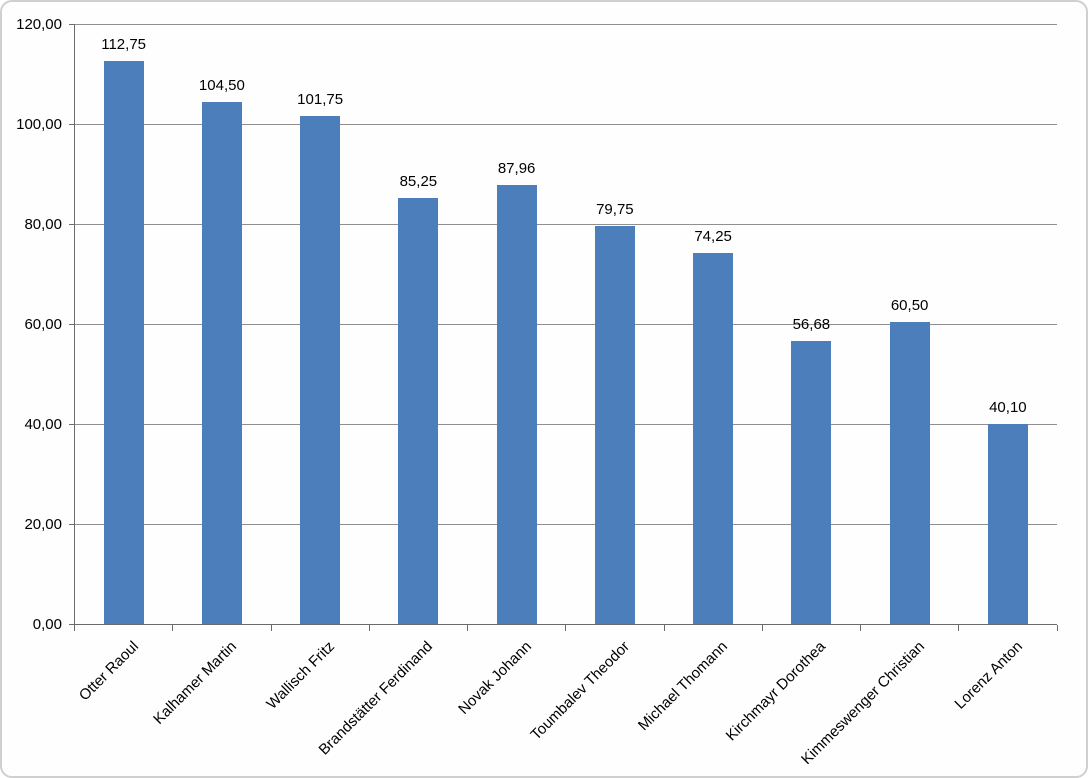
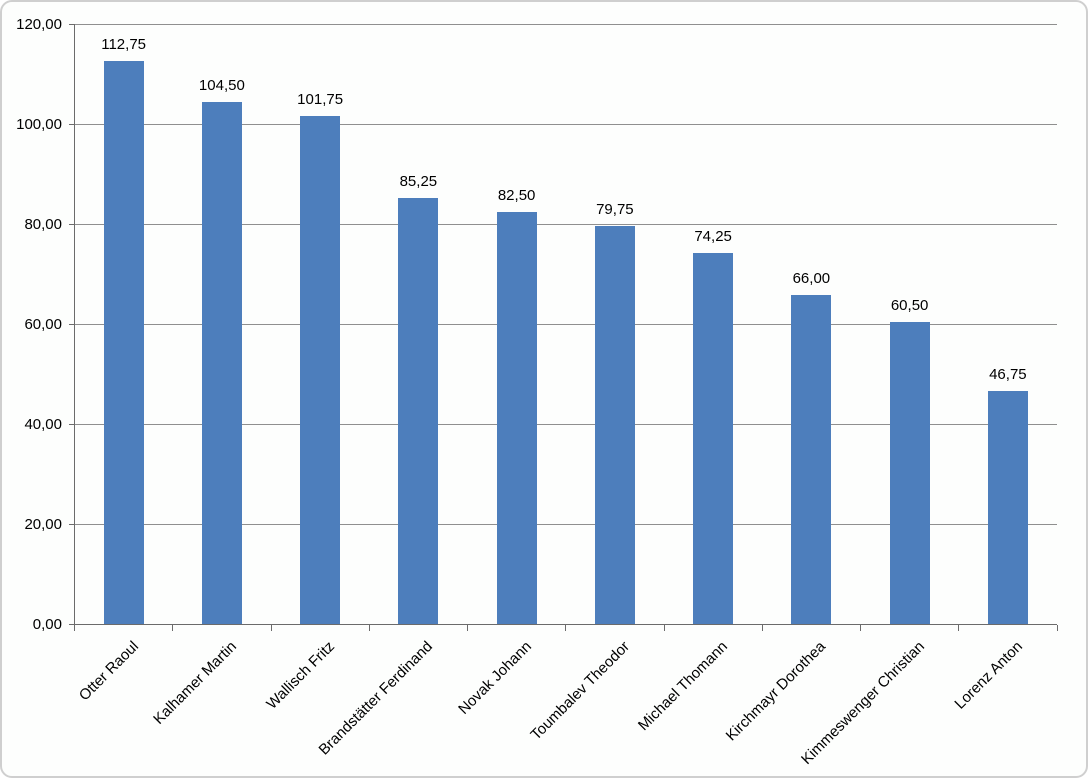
Novak Johann: 87,96 -> 82,50
Kirchmayr Dorothea: 56,68 -> 66,00
Lorenz Anton: 40,10 -> 46,75
